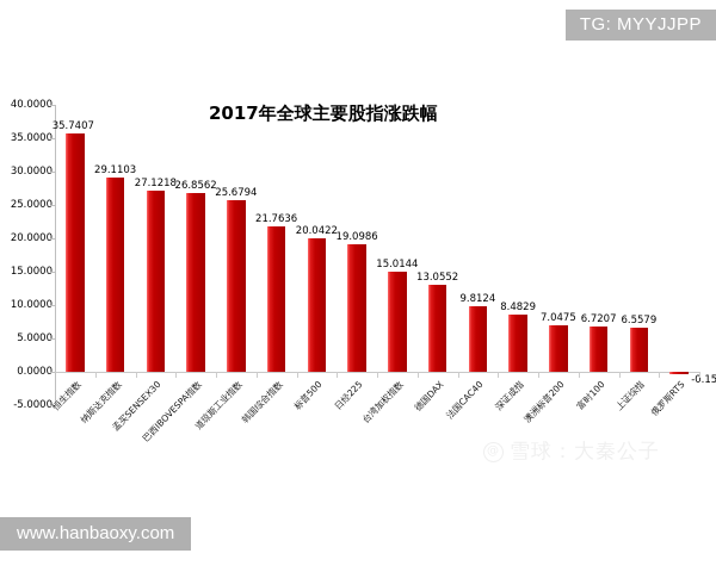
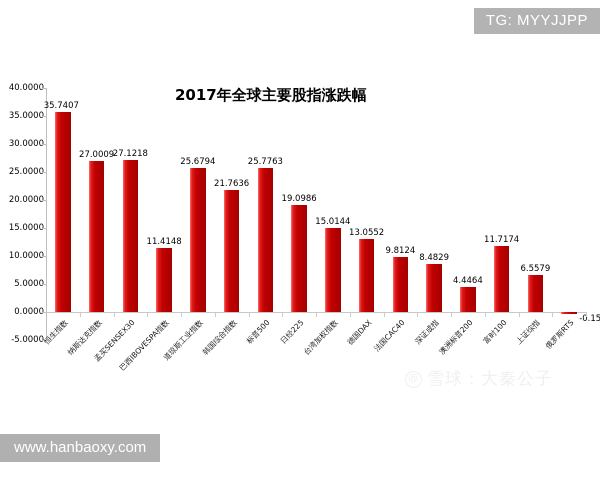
纳斯达克指数: 29.1103 -> 27.0009
巴西IBOVESPA指数: 26.8562 -> 11.4148
标普500: 20.0422 -> 25.7763
澳洲标普200: 7.0475 -> 4.4464
富时100: 6.7207 -> 11.7174
